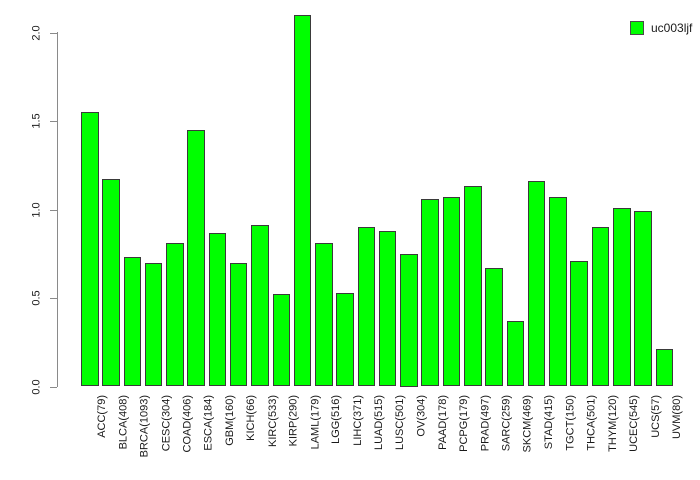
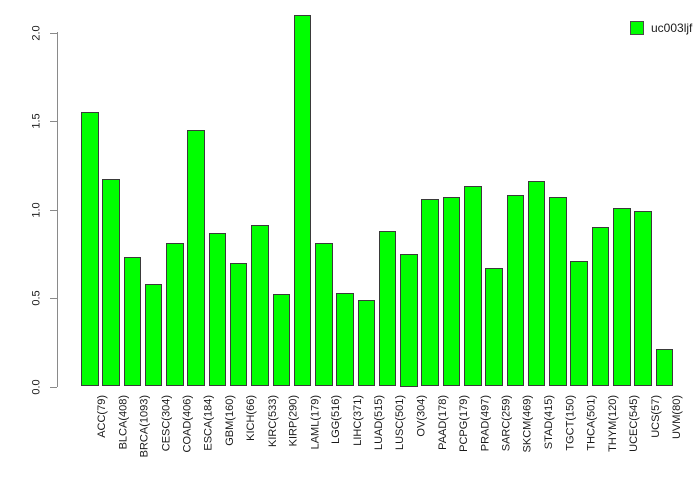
CESC(304): 0.70 -> 0.58
LUAD(515): 0.90 -> 0.49
SKCM(469): 0.37 -> 1.08
